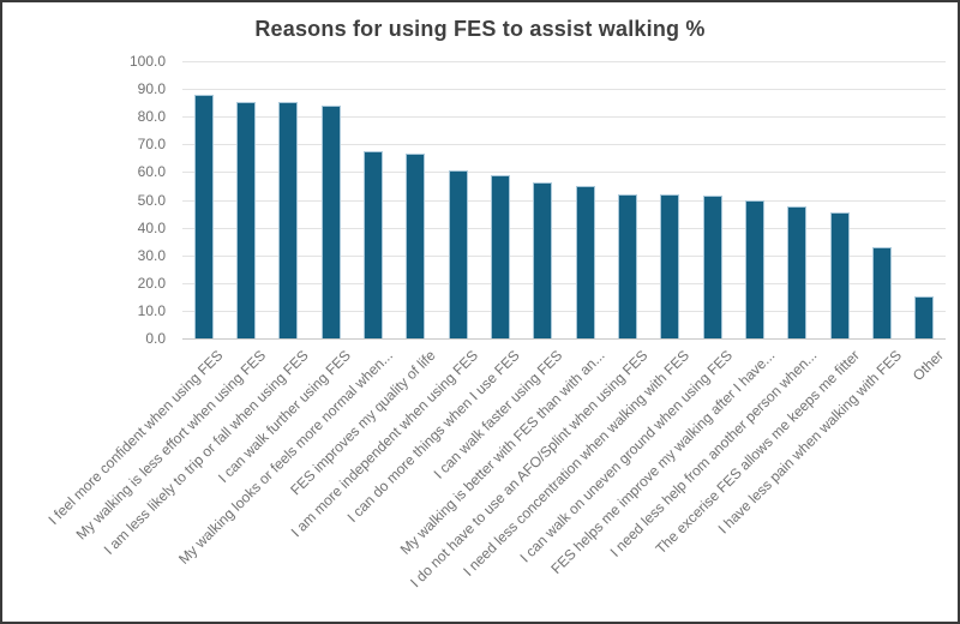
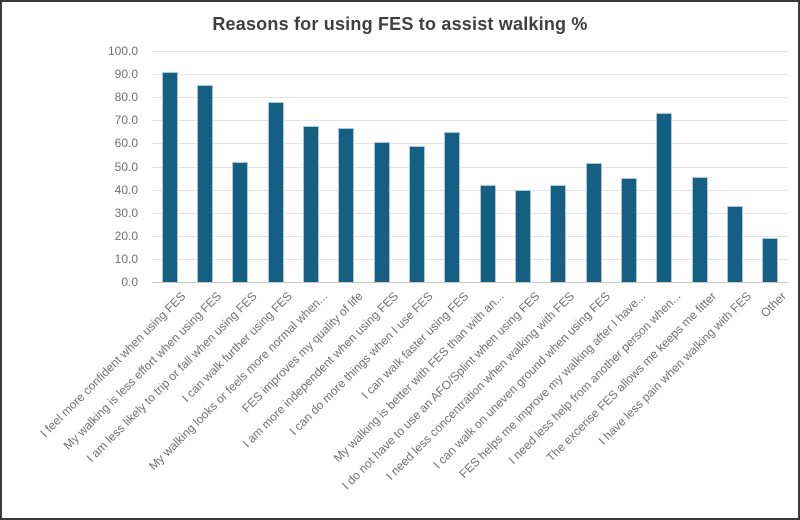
I feel more confident when using FES: 88 -> 91
I am less likely to trip or fall when using FES: 86 -> 52
I can walk further using FES: 84 -> 78
I can walk faster using FES: 56 -> 65
My walking is better with FES than with an...: 55 -> 42
I do not have to use an AFO/Splint when using FES: 52 -> 40
I need less concentration when walking with FES: 52 -> 42
FES helps me improve my walking after I have...: 50 -> 45
I need less help from another person when...: 48 -> 73
Other: 15 -> 19
